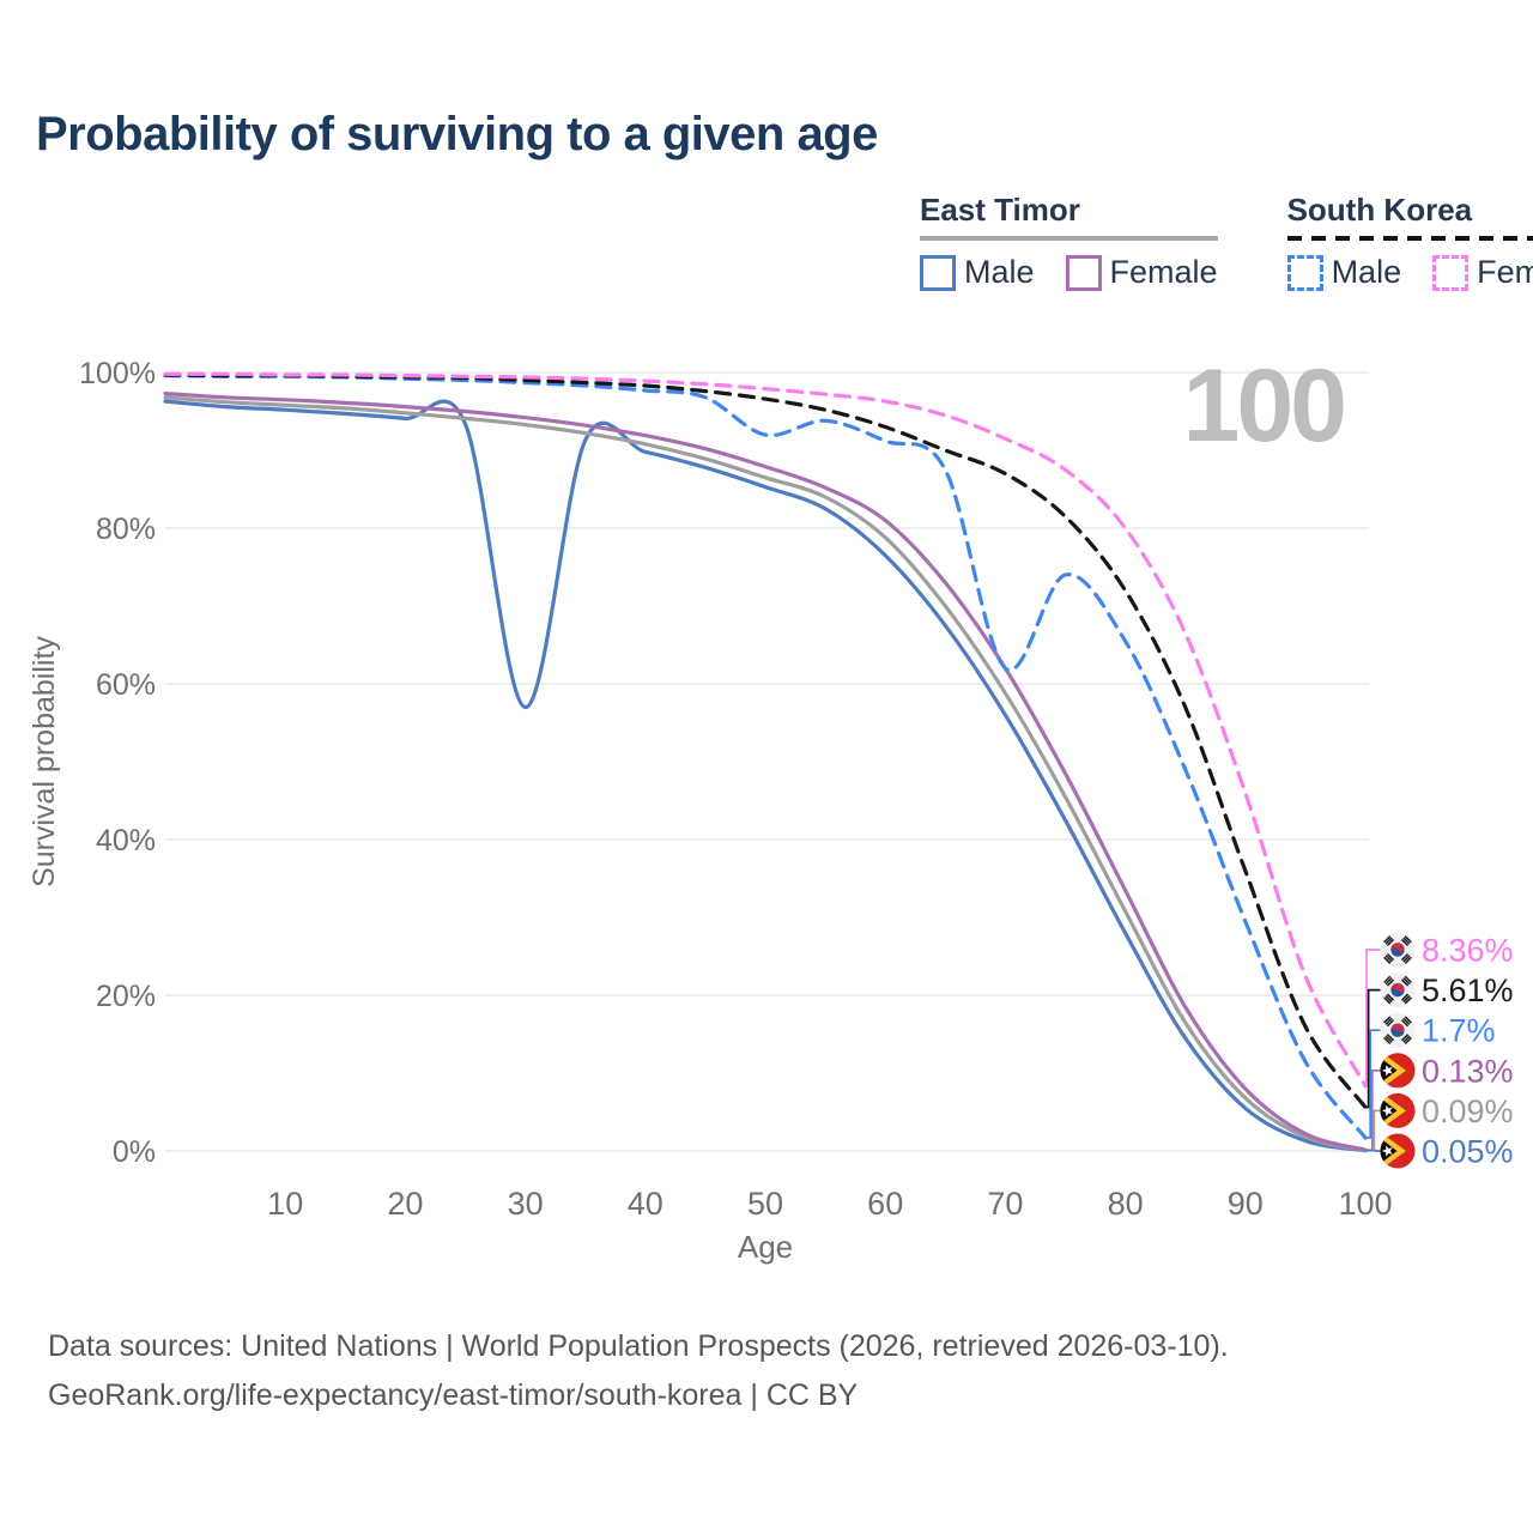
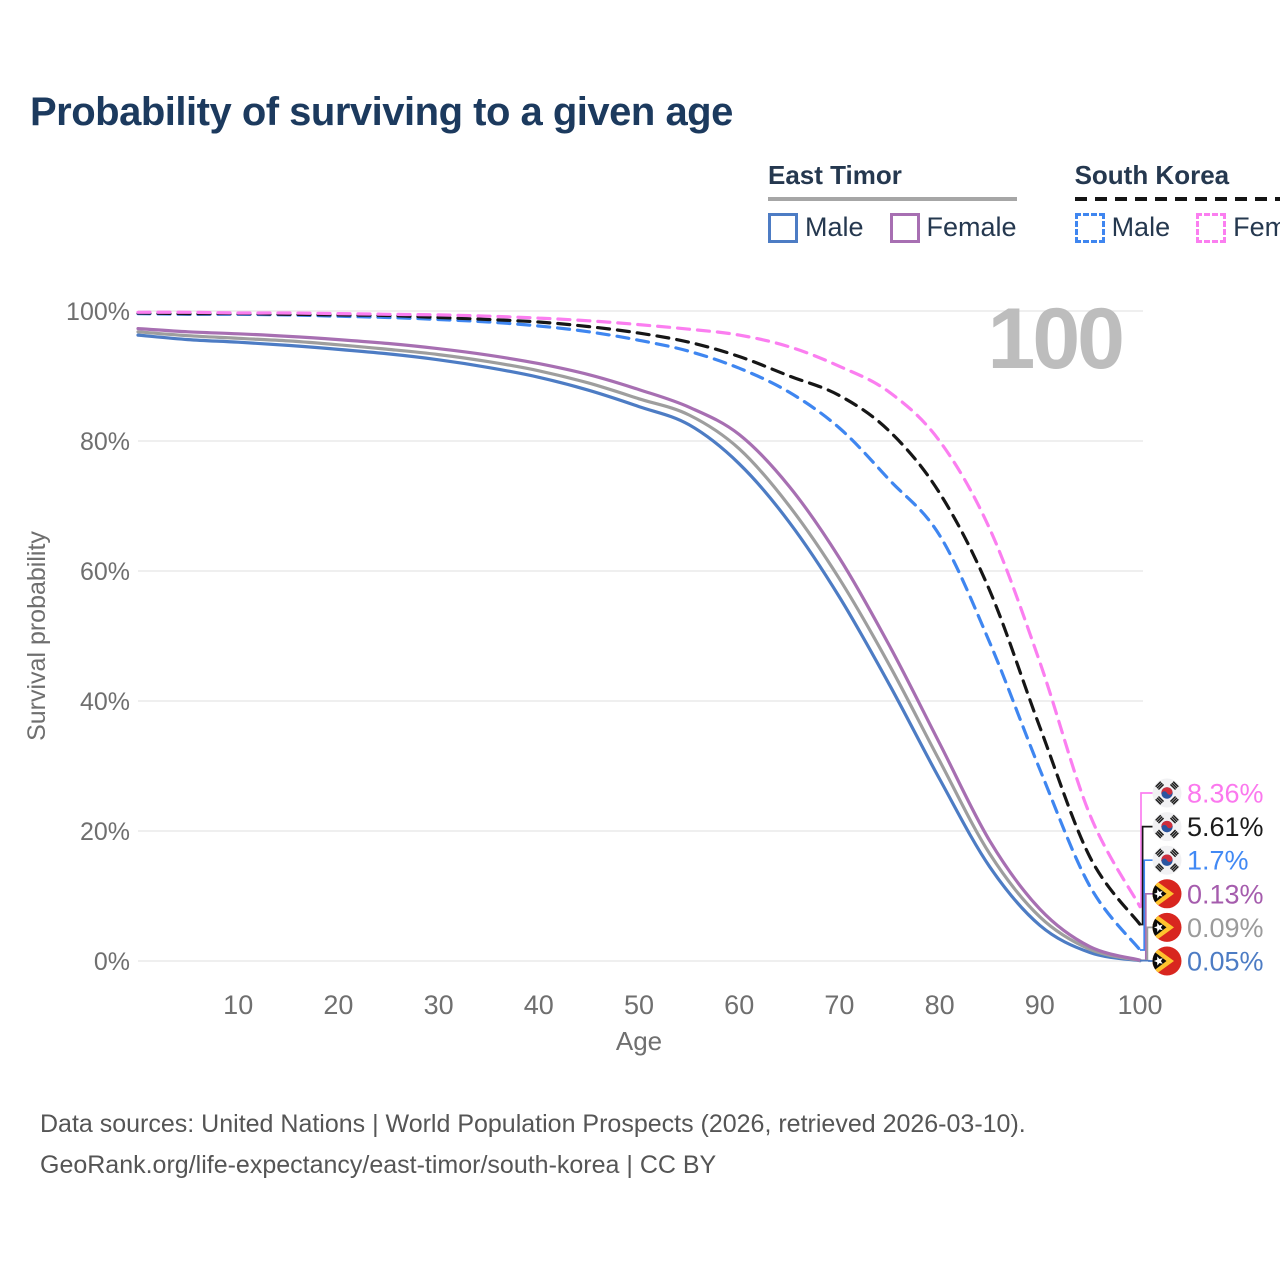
East Timor Male/30: 57% -> 92%
South Korea Male/50: 92% -> 96%
South Korea Male/70: 62% -> 82%
